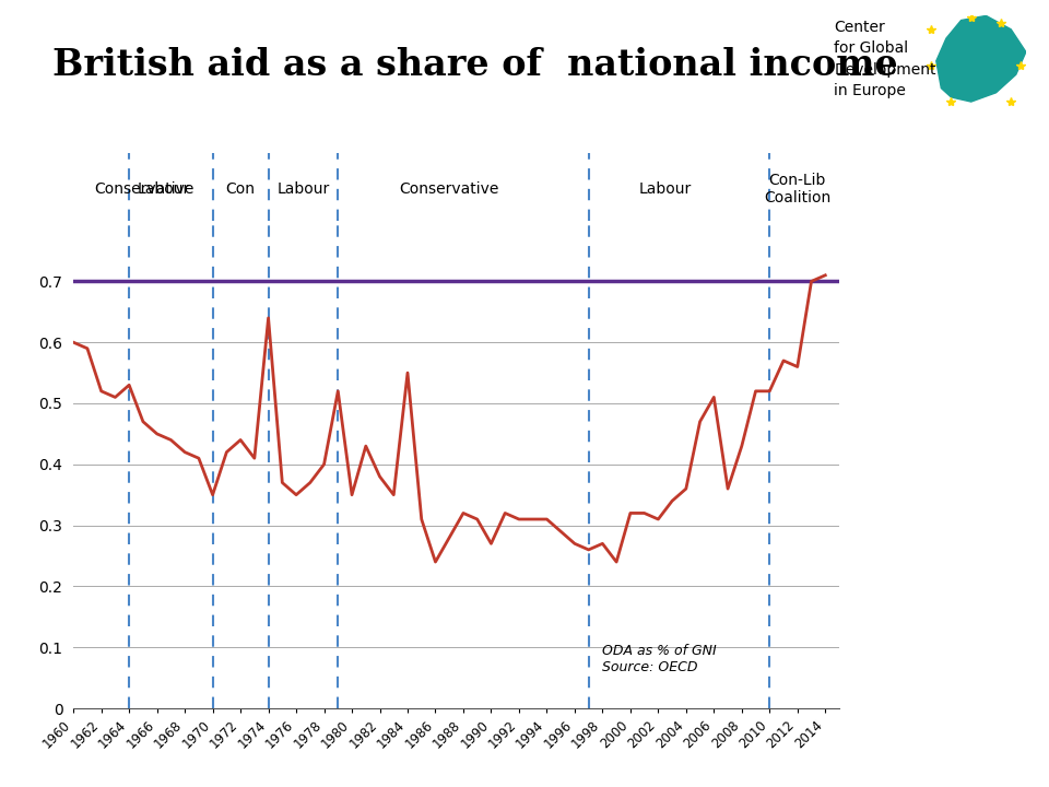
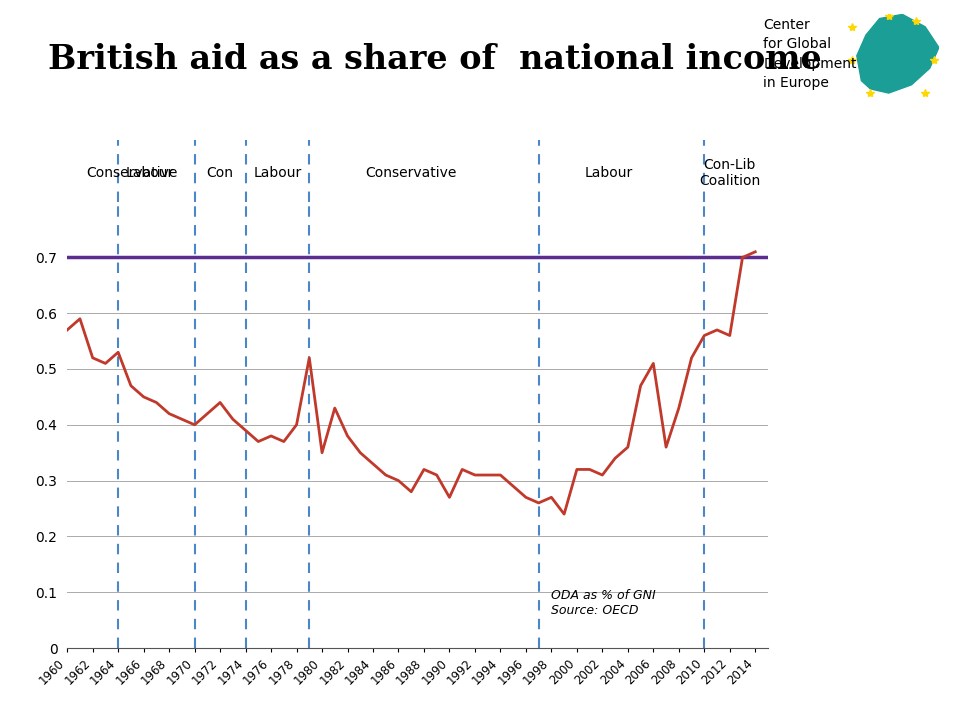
1960: 0.60 -> 0.57
1970: 0.35 -> 0.40
1974: 0.64 -> 0.39
1976: 0.35 -> 0.38
1984: 0.55 -> 0.33
1986: 0.24 -> 0.30
2010: 0.52 -> 0.56
